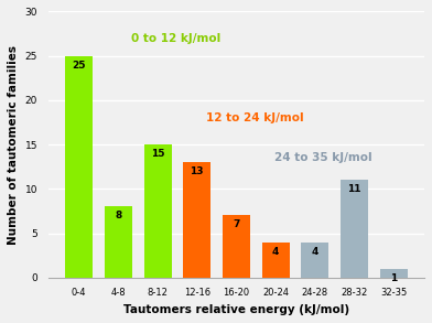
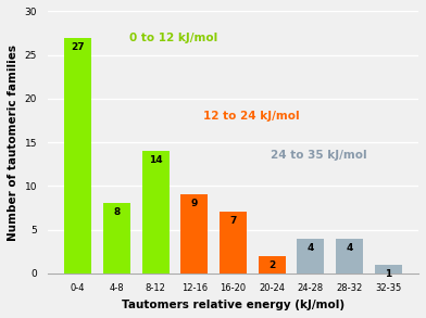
0-4: 25 -> 27
8-12: 15 -> 14
12-16: 13 -> 9
20-24: 4 -> 2
28-32: 11 -> 4
